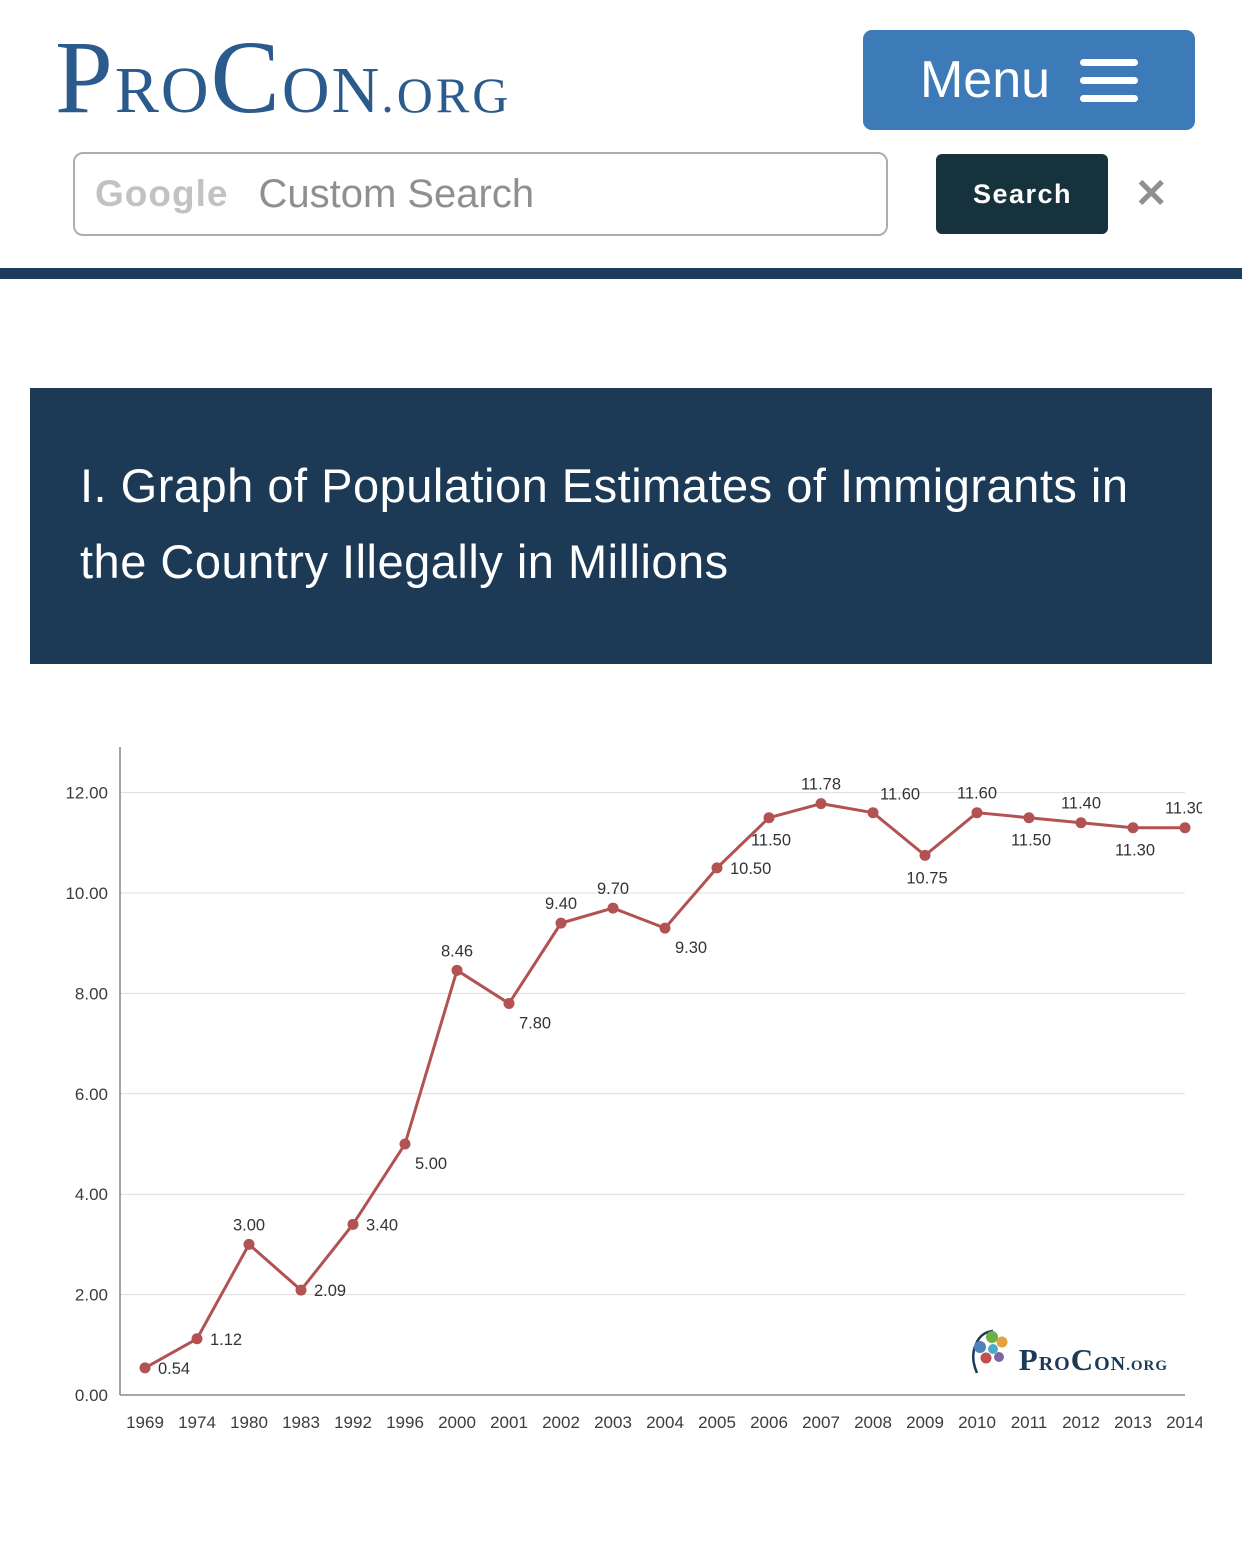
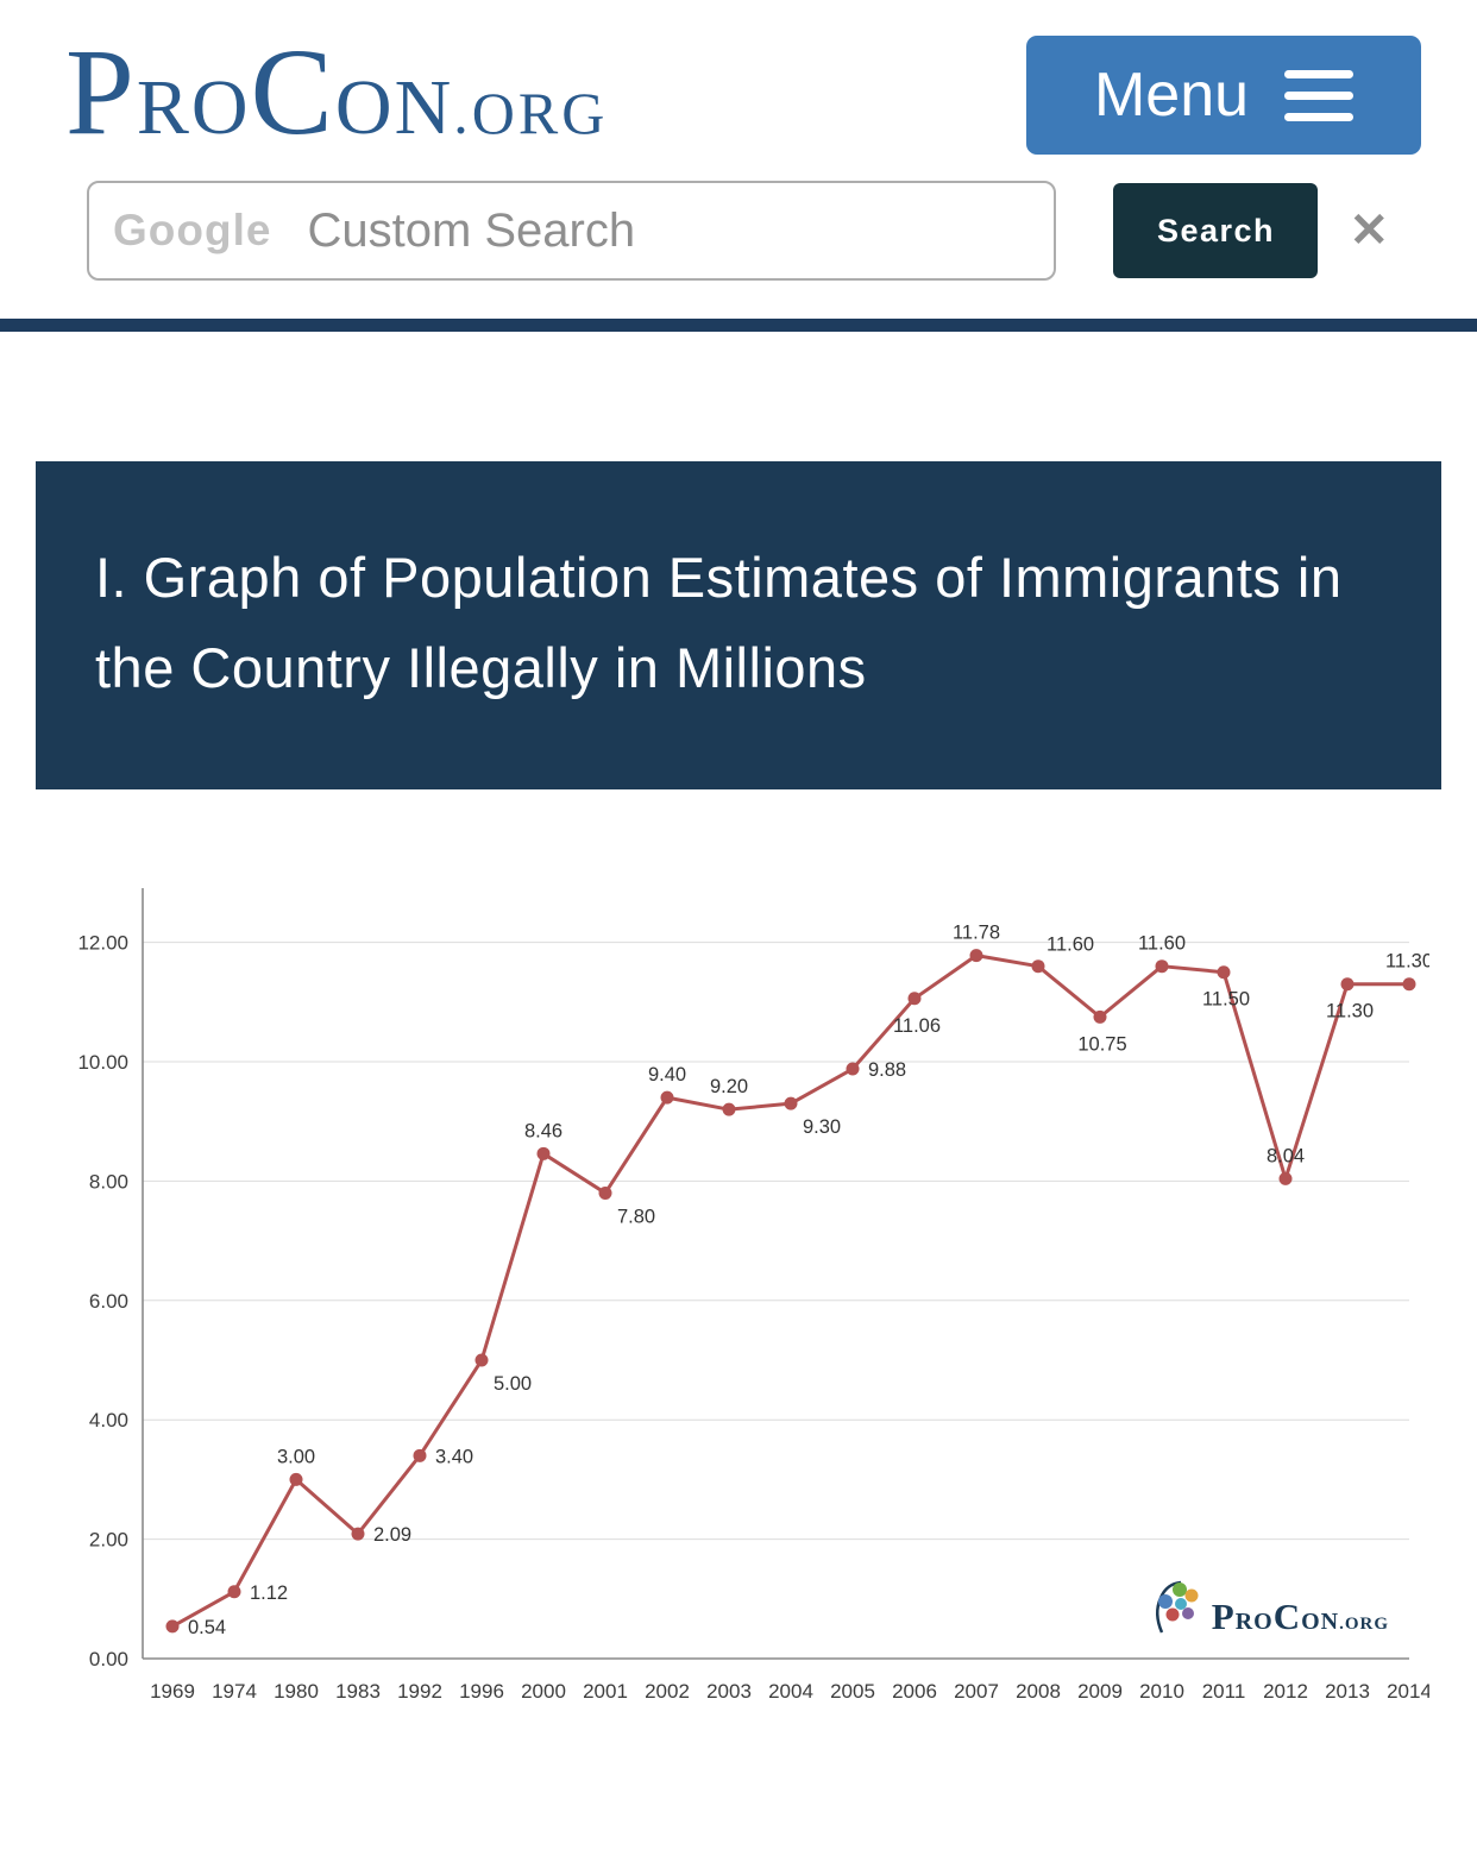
2003: 9.70 -> 9.20
2005: 10.50 -> 9.88
2006: 11.50 -> 11.06
2012: 11.40 -> 8.04
